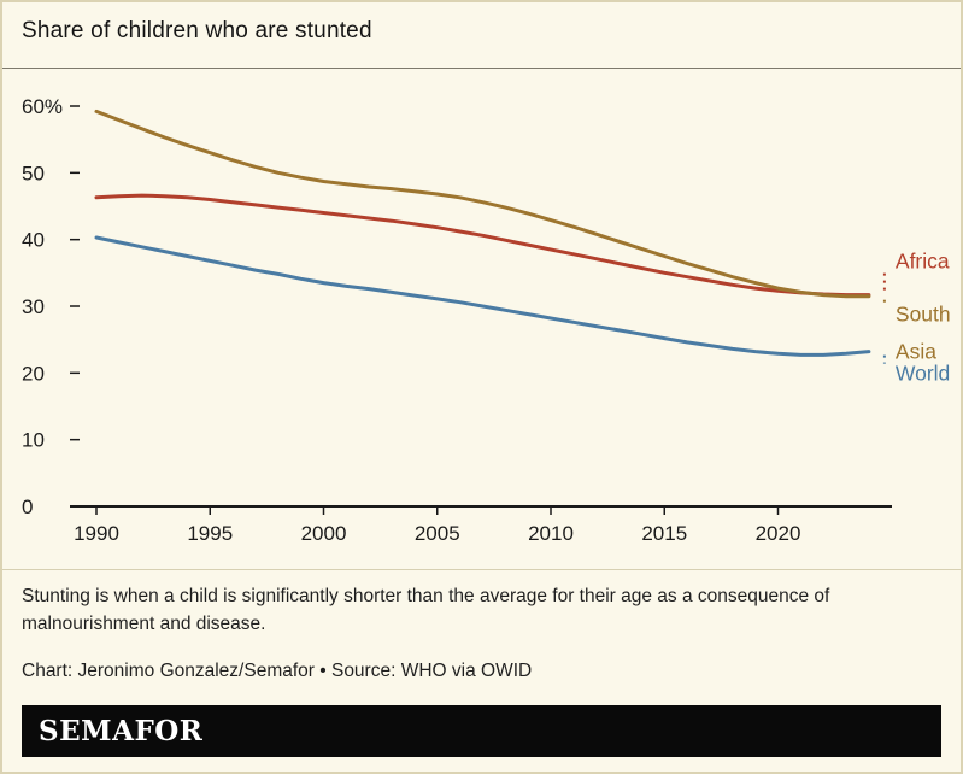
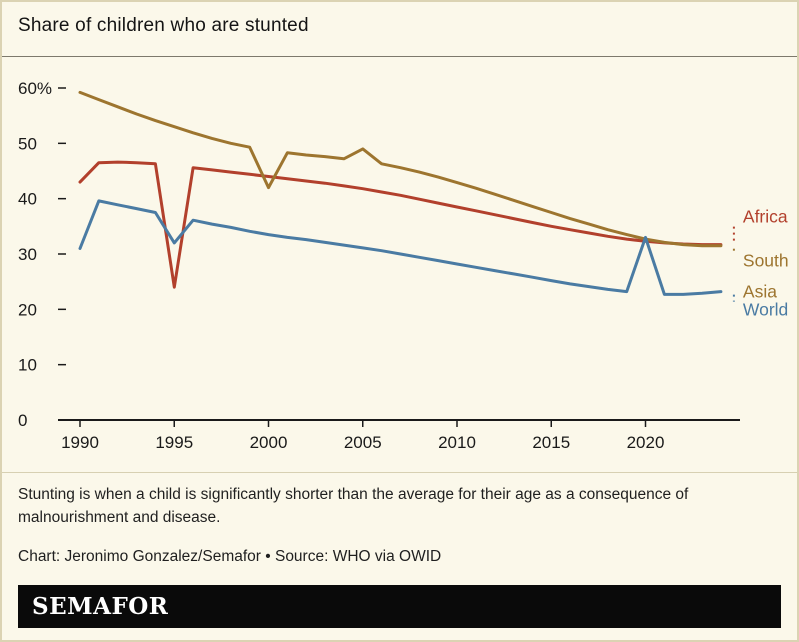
Africa/1990: 46% -> 43%
World/1990: 40% -> 31%
Africa/1995: 46% -> 24%
World/1995: 37% -> 32%
South Asia/2000: 49% -> 42%
South Asia/2005: 47% -> 49%
World/2020: 23% -> 33%
